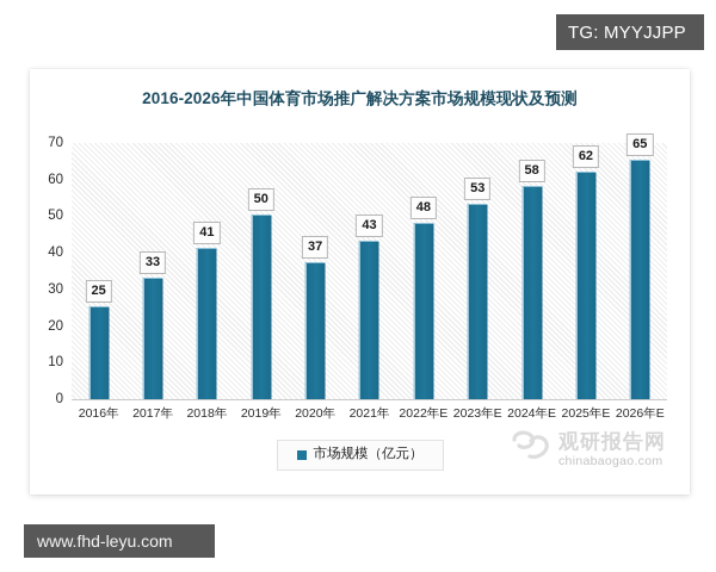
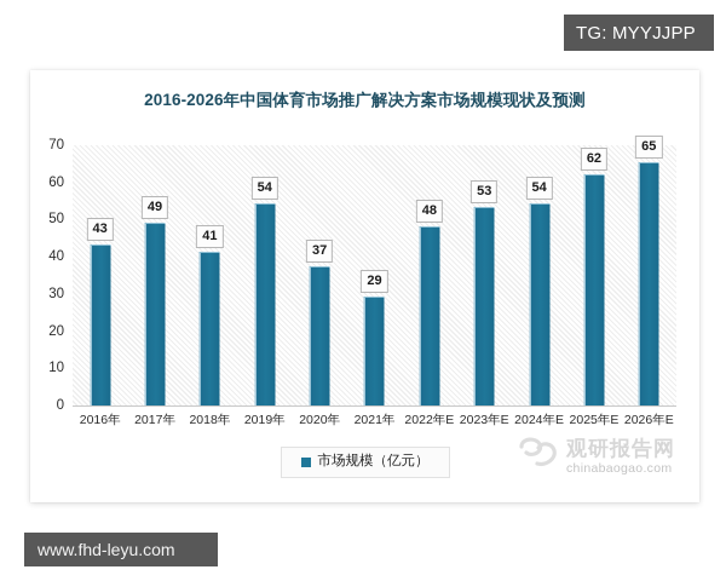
2016年: 25 -> 43
2017年: 33 -> 49
2019年: 50 -> 54
2021年: 43 -> 29
2024年E: 58 -> 54
